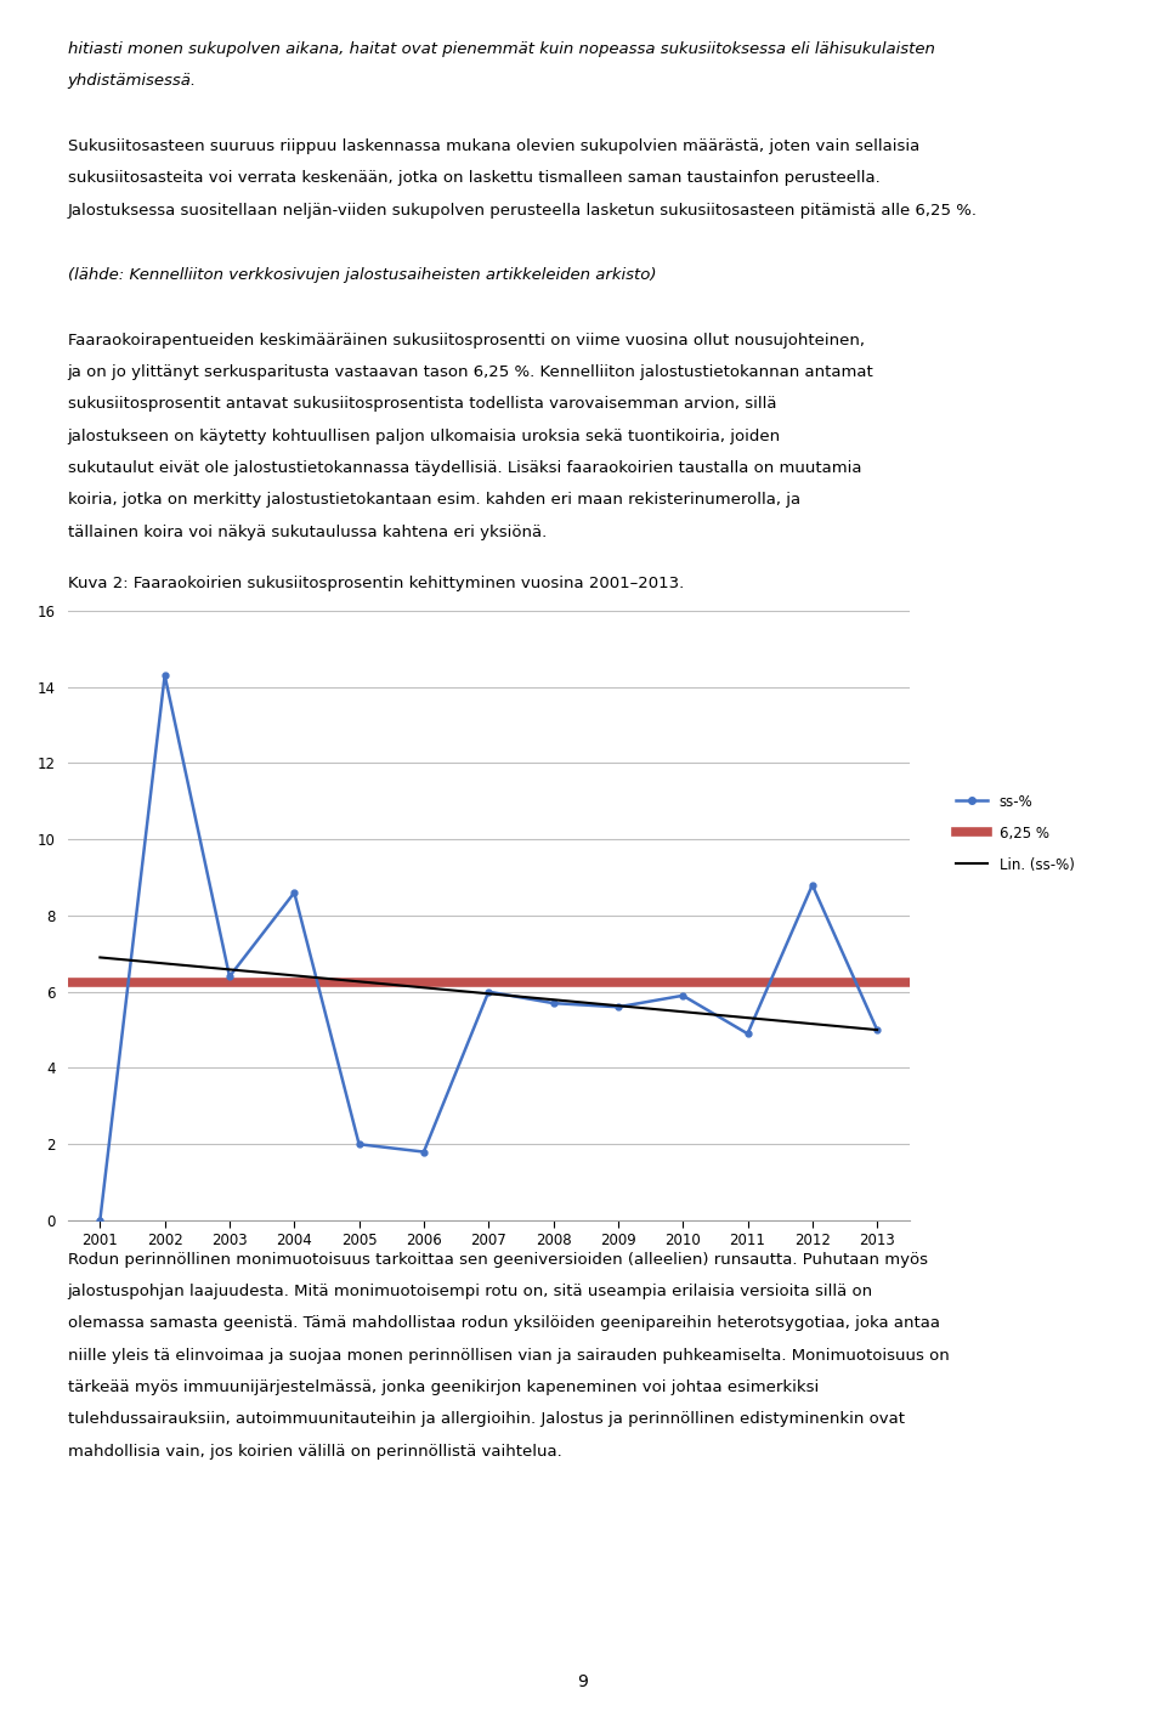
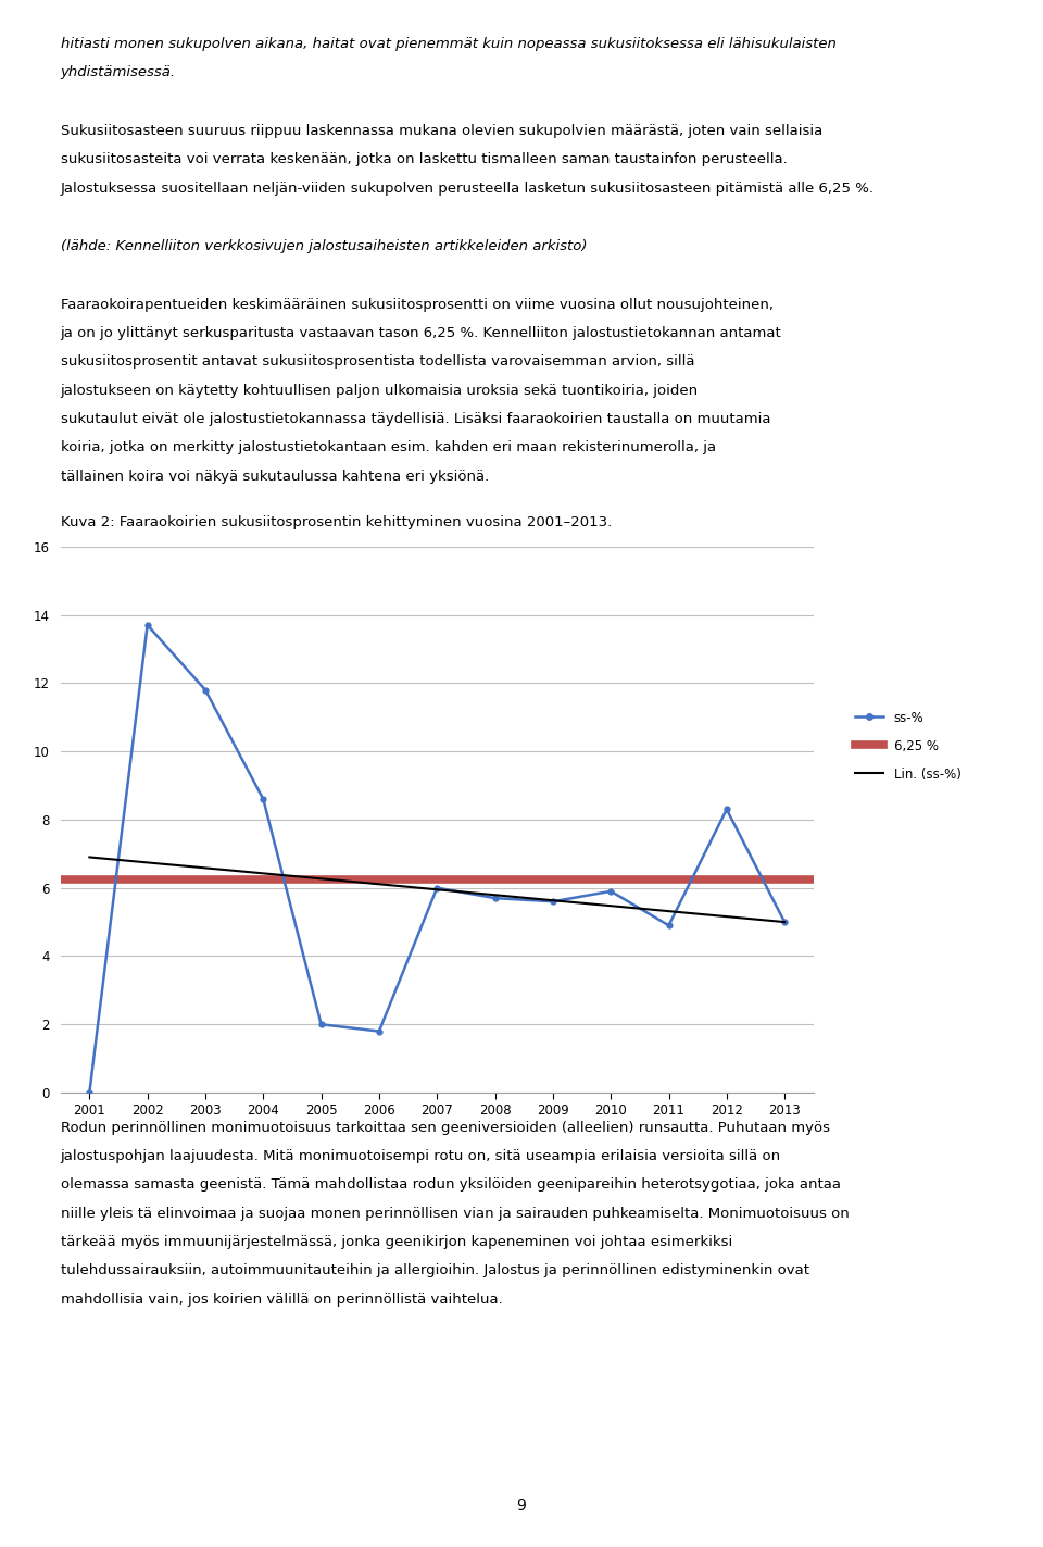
ss-%/2002: 14.3 -> 13.7
ss-%/2003: 6.4 -> 11.8
ss-%/2012: 8.8 -> 8.3
